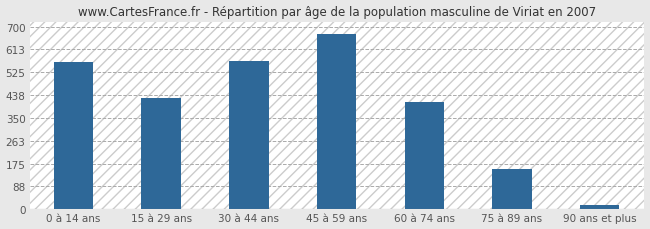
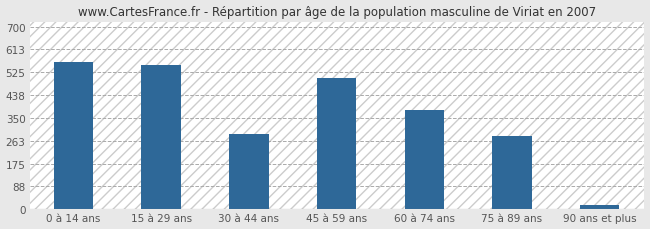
15 à 29 ans: 425 -> 555
30 à 44 ans: 570 -> 290
45 à 59 ans: 672 -> 505
60 à 74 ans: 410 -> 380
75 à 89 ans: 155 -> 280
